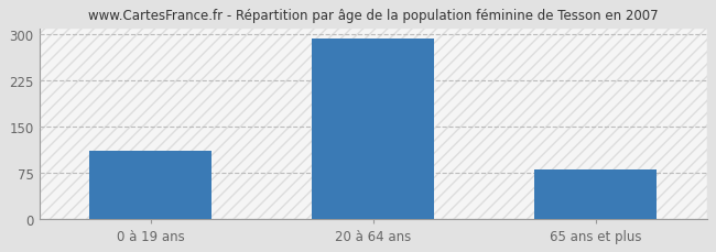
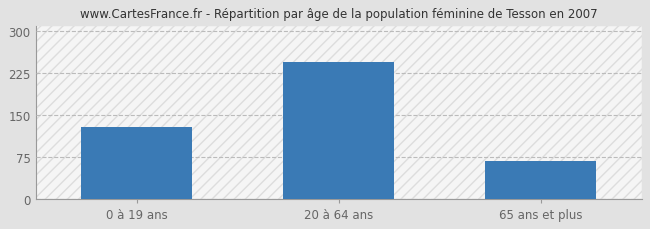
0 à 19 ans: 110 -> 128
20 à 64 ans: 293 -> 244
65 ans et plus: 80 -> 68
